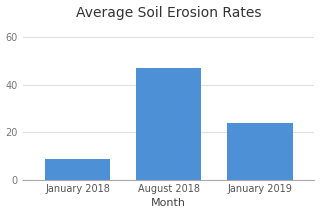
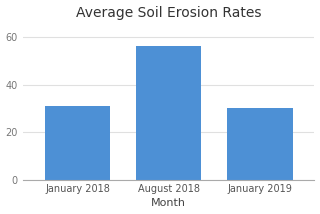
January 2018: 9 -> 31
August 2018: 47 -> 56
January 2019: 24 -> 30
